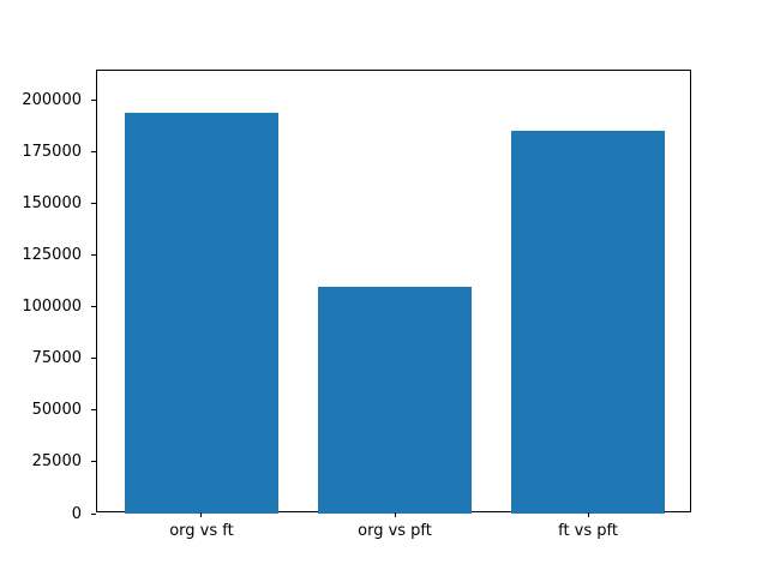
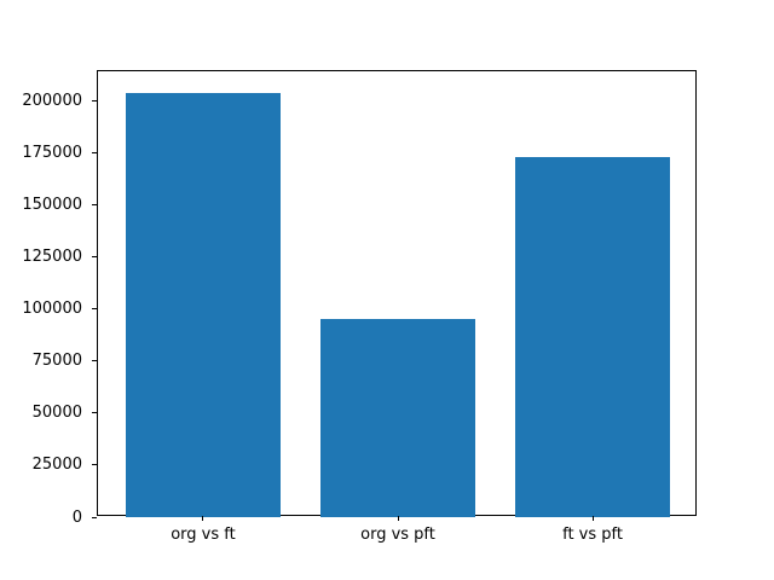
org vs ft: 194000 -> 204000
org vs pft: 110000 -> 95000
ft vs pft: 185000 -> 173000
